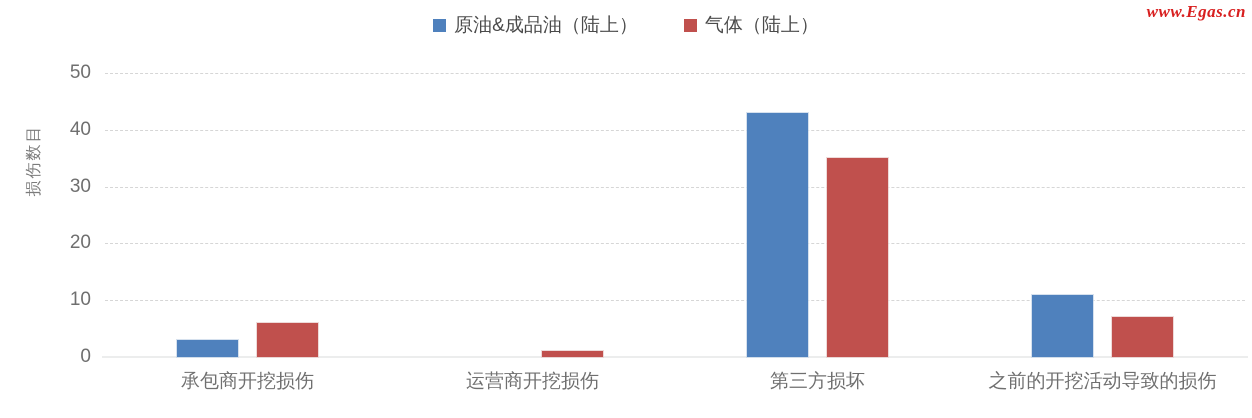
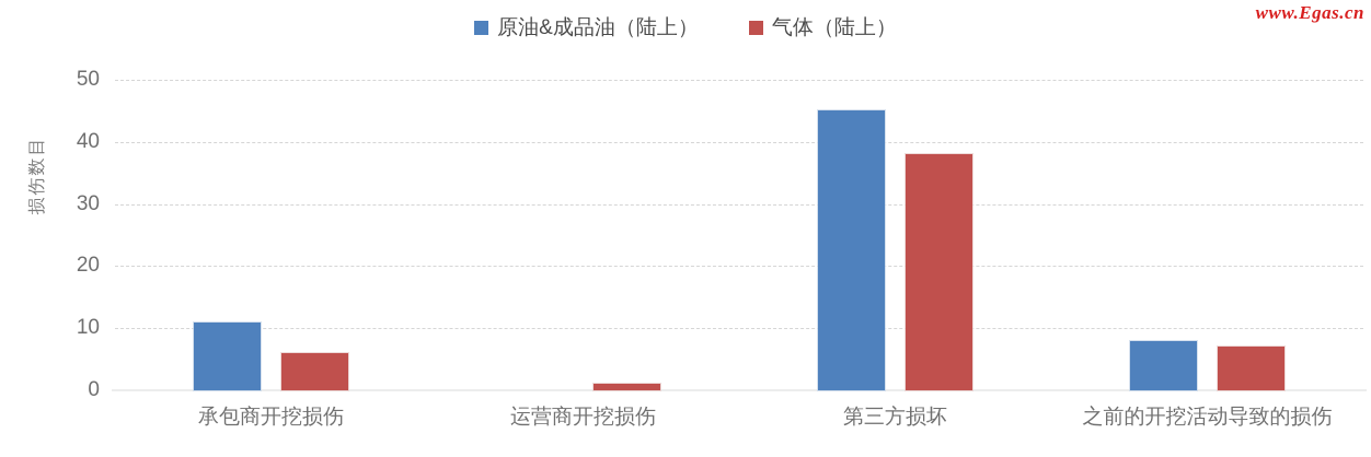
原油&成品油（陆上）/承包商开挖损伤: 3 -> 11
原油&成品油（陆上）/第三方损坏: 43 -> 45
气体（陆上）/第三方损坏: 35 -> 38
原油&成品油（陆上）/之前的开挖活动导致的损伤: 11 -> 8
